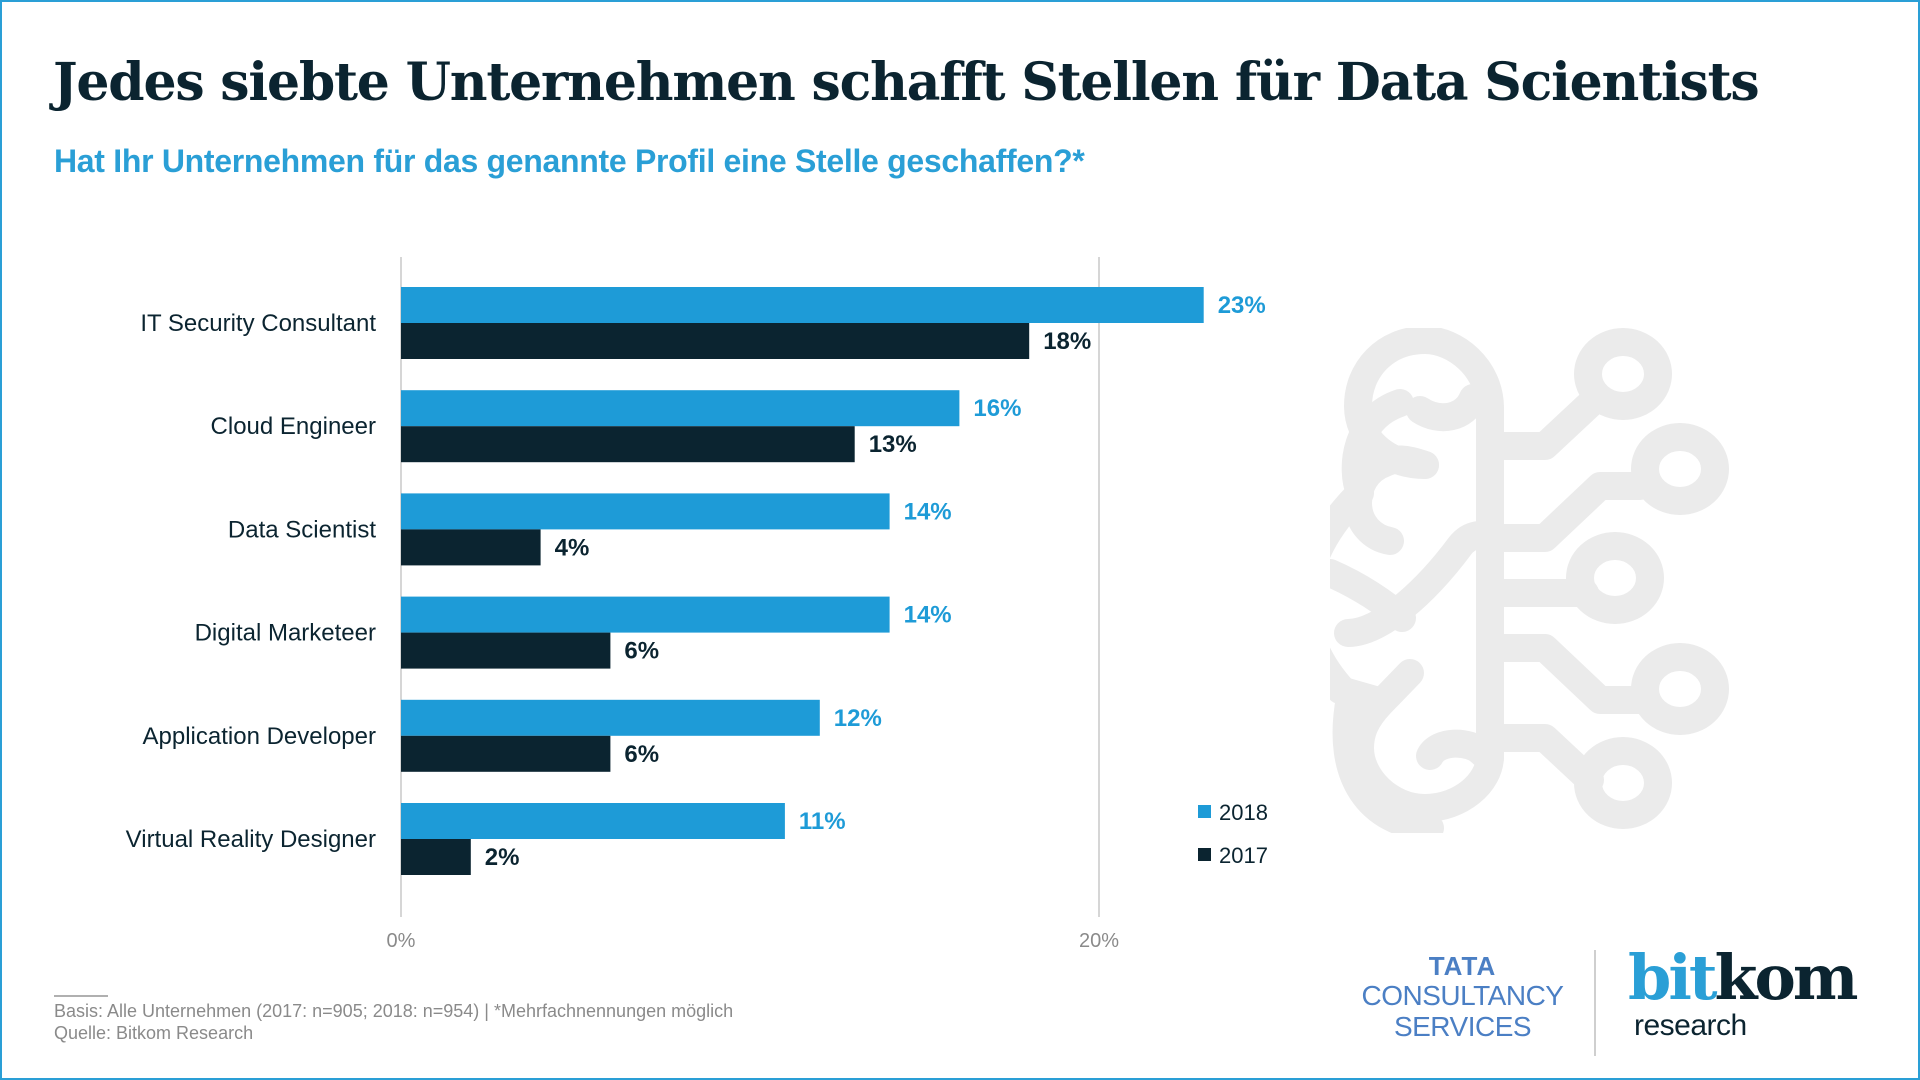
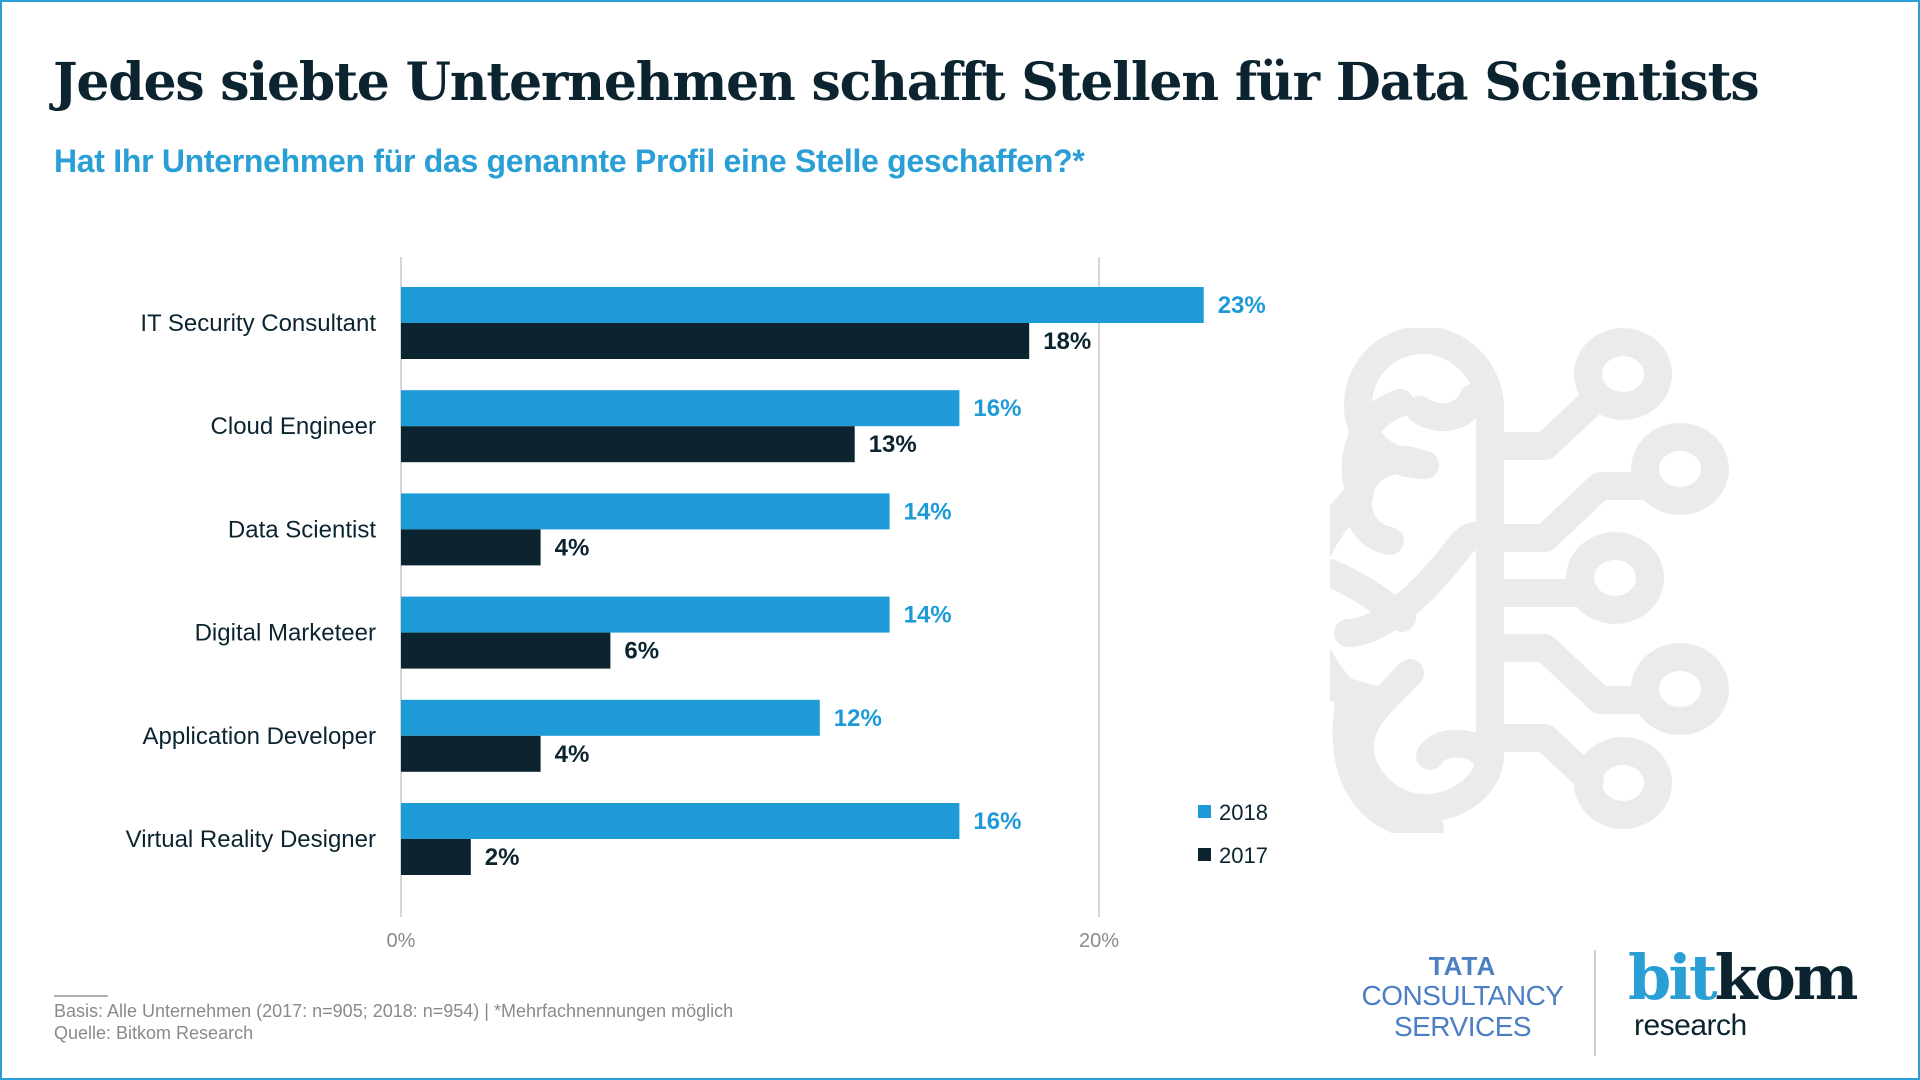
2017/Application Developer: 6% -> 4%
2018/Virtual Reality Designer: 11% -> 16%
